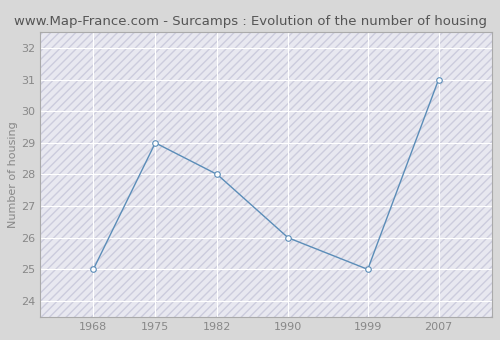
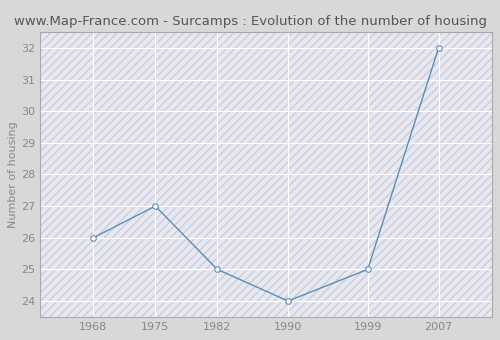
1968: 25 -> 26
1975: 29 -> 27
1982: 28 -> 25
1990: 26 -> 24
2007: 31 -> 32
